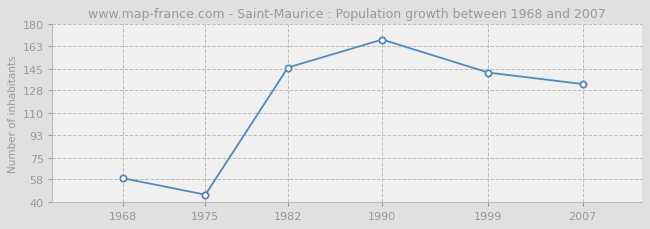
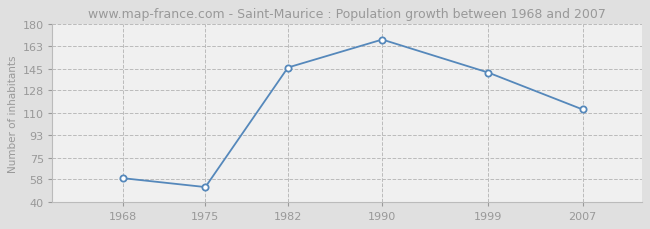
1975: 46 -> 52
2007: 133 -> 113
